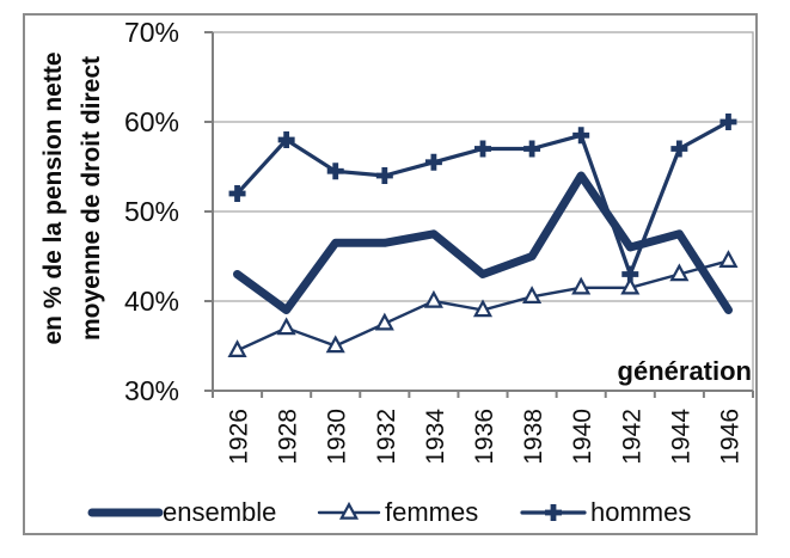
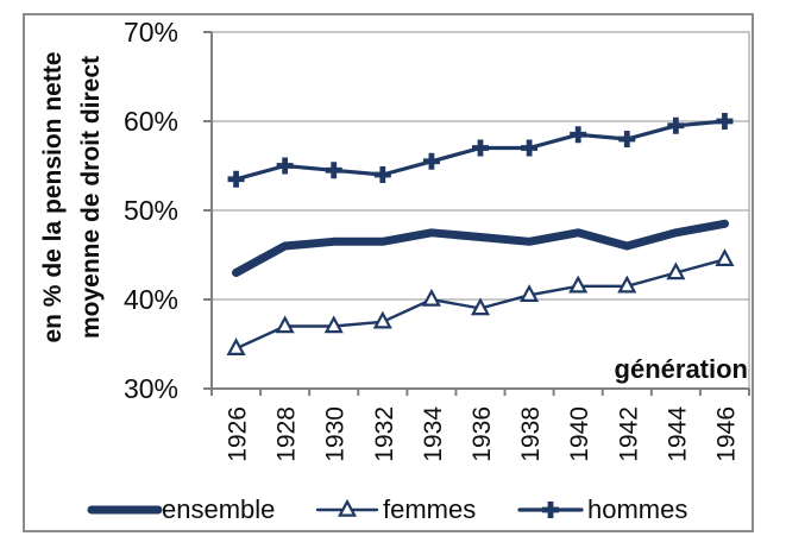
hommes/1926: 52% -> 54%
ensemble/1928: 39% -> 46%
hommes/1928: 58% -> 55%
femmes/1930: 35% -> 37%
ensemble/1936: 43% -> 47%
ensemble/1938: 45% -> 46%
ensemble/1940: 54% -> 48%
hommes/1942: 43% -> 58%
hommes/1944: 57% -> 60%
ensemble/1946: 39% -> 48%
